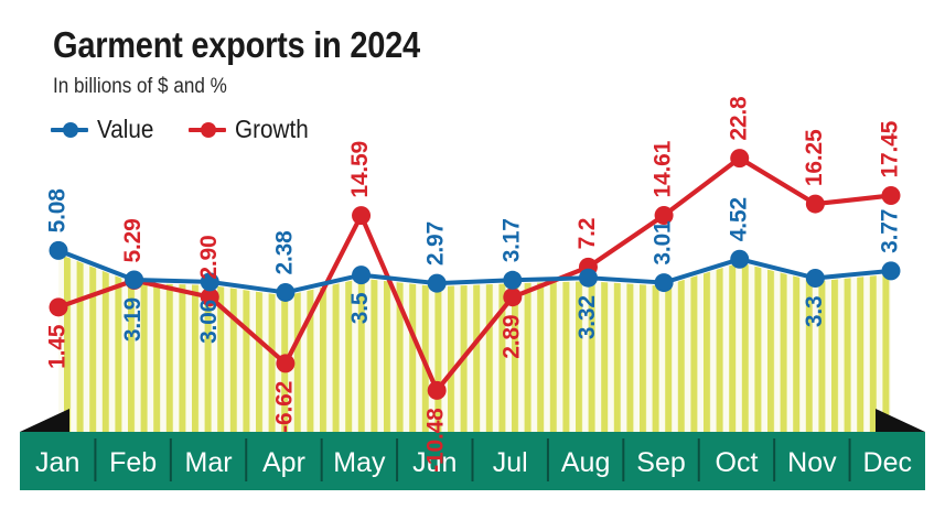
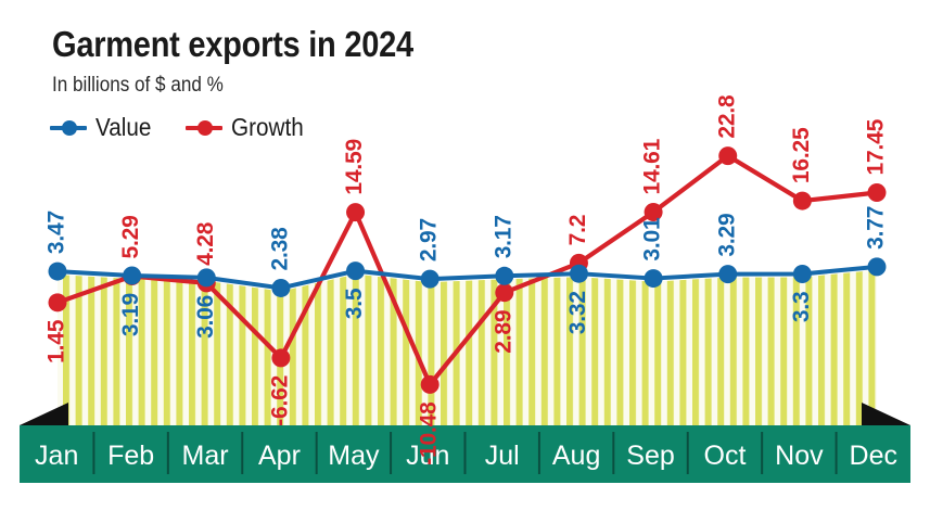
Value/Jan: 5.08 -> 3.47
Growth/Mar: 2.90 -> 4.28
Value/Oct: 4.52 -> 3.29
